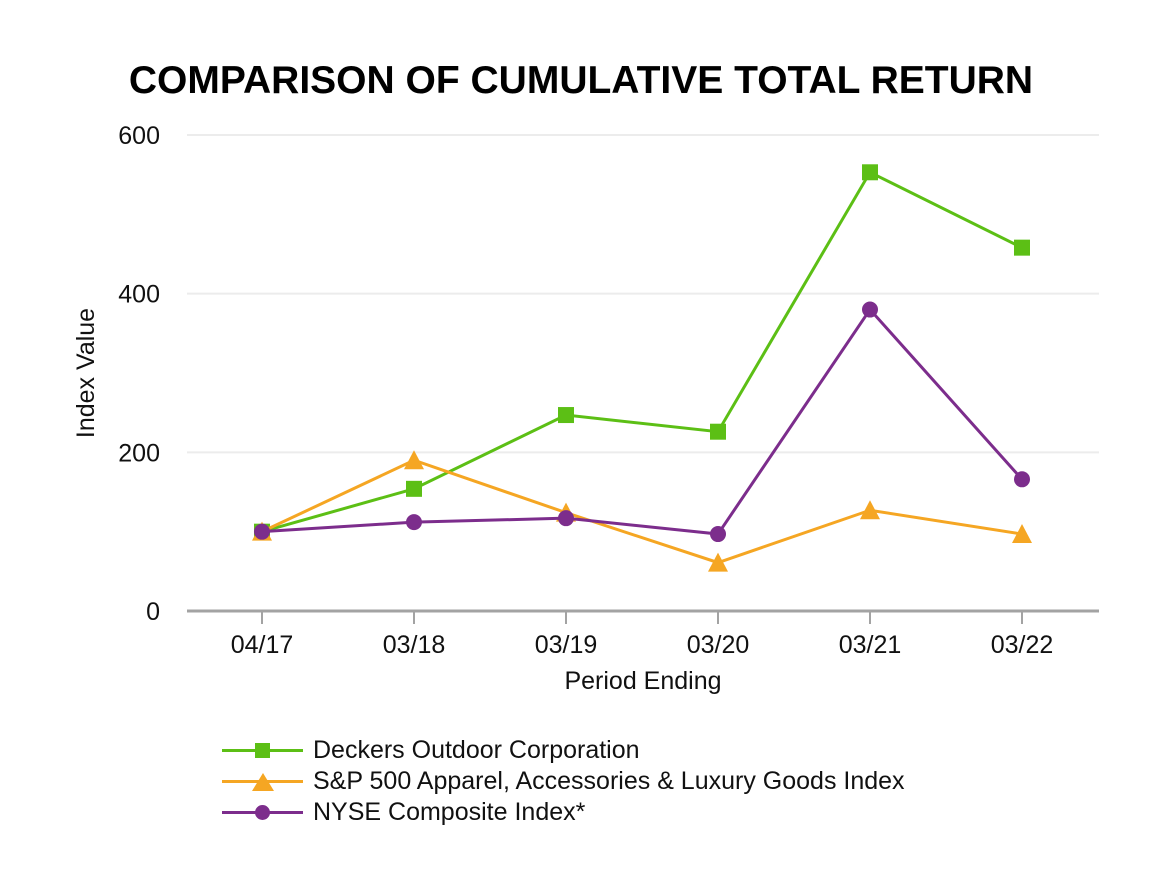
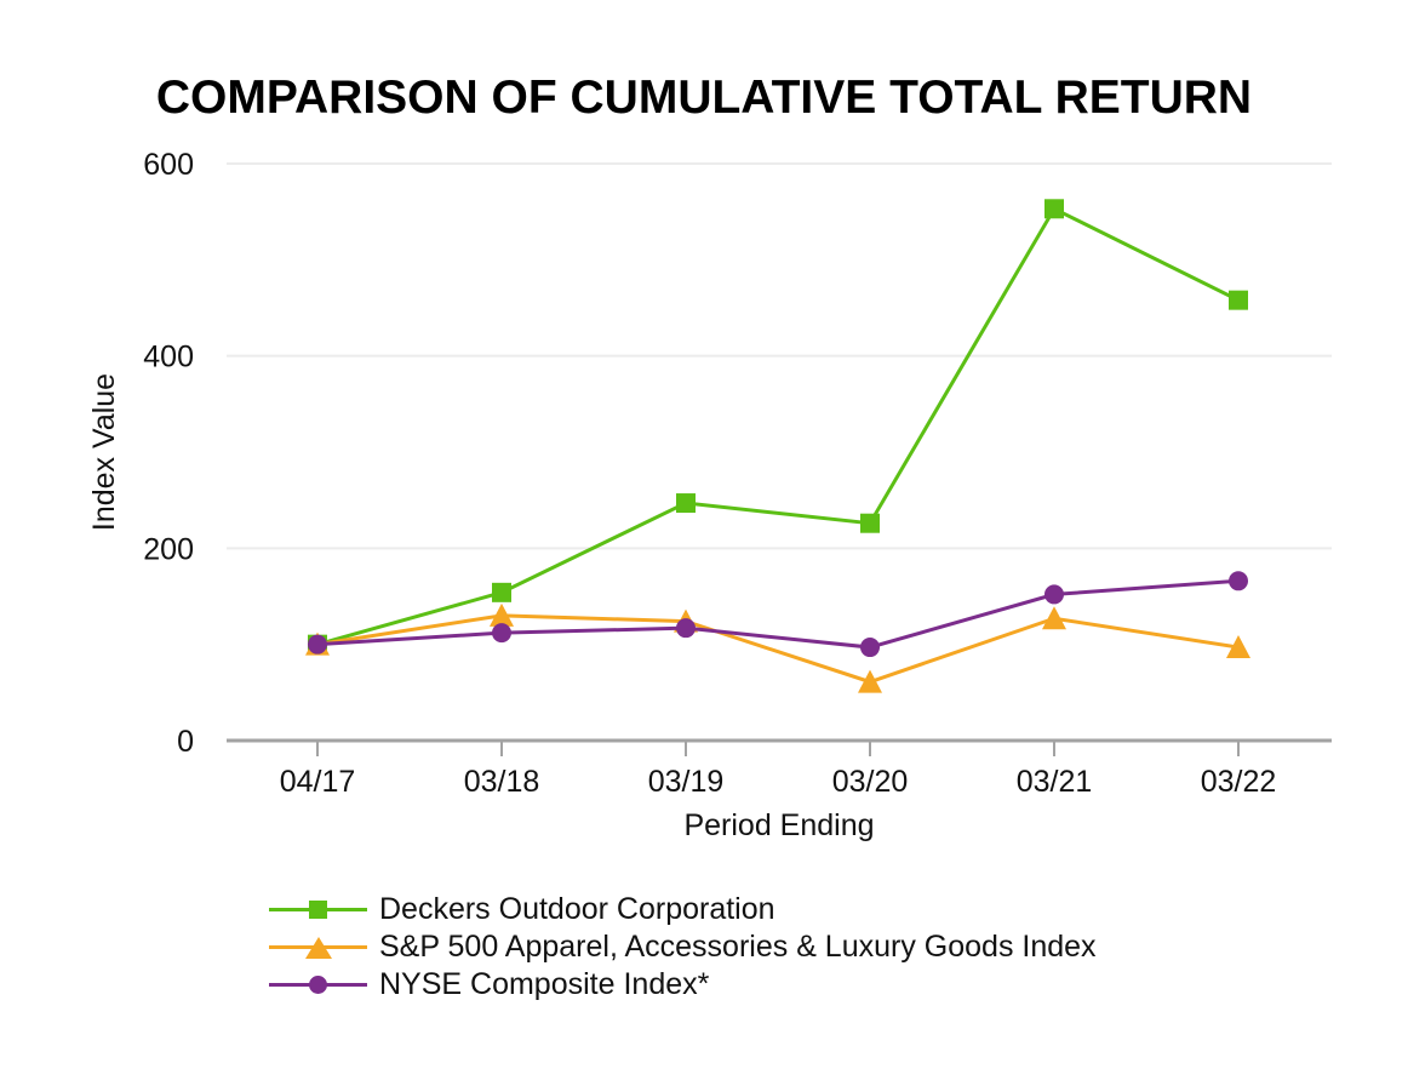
S&P 500 Apparel, Accessories & Luxury Goods Index/03/18: 190 -> 130
NYSE Composite Index*/03/21: 380 -> 150
